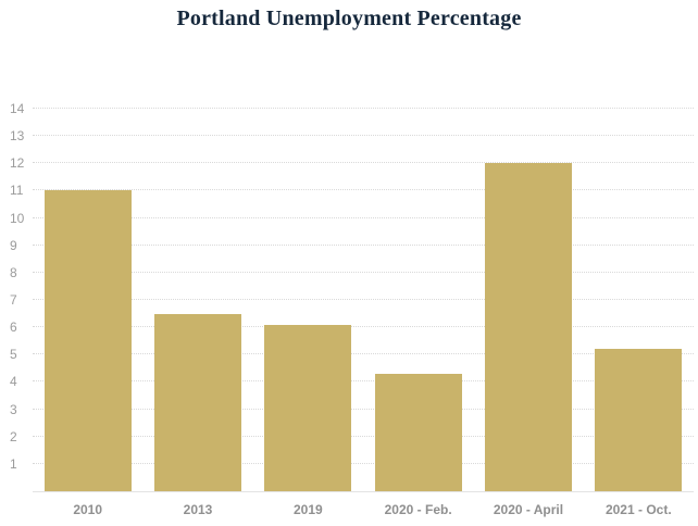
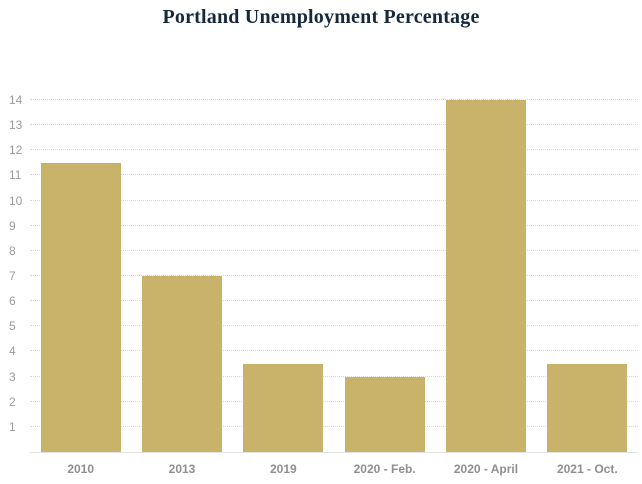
2010: 11.0 -> 11.5
2013: 6.5 -> 7.0
2019: 6.1 -> 3.5
2020 - Feb.: 4.3 -> 3.0
2020 - April: 12.0 -> 14.0
2021 - Oct.: 5.2 -> 3.5
